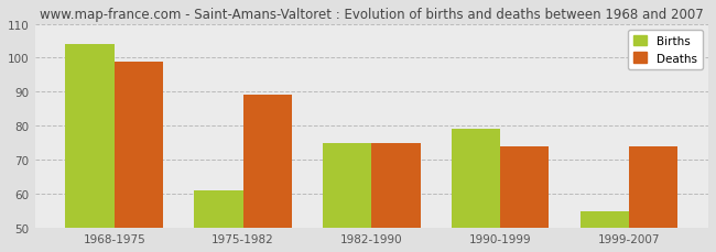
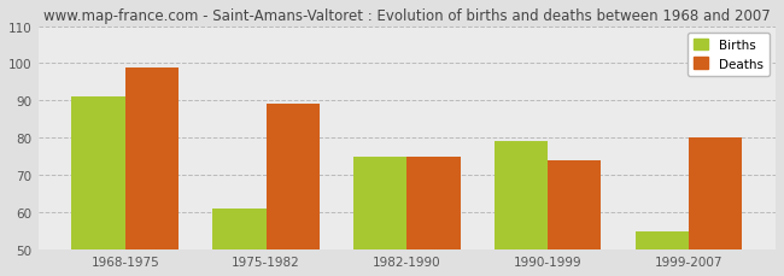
Births/1968-1975: 104 -> 91
Deaths/1999-2007: 74 -> 80
